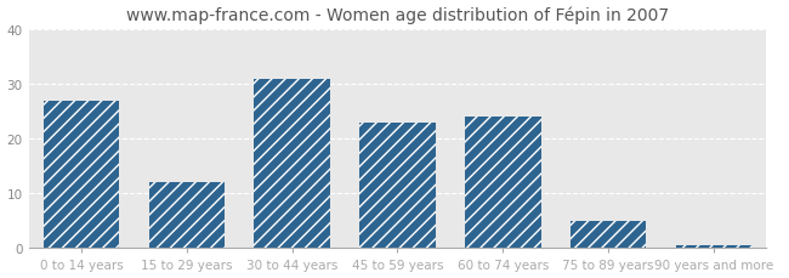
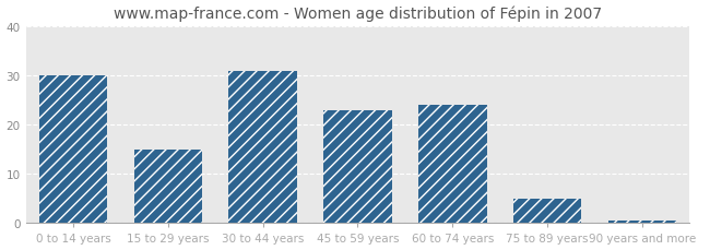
0 to 14 years: 27.0 -> 30.0
15 to 29 years: 12.0 -> 15.0
